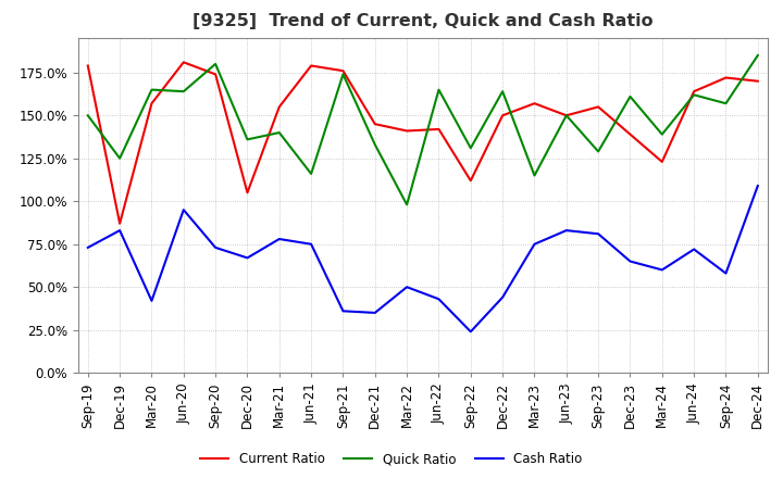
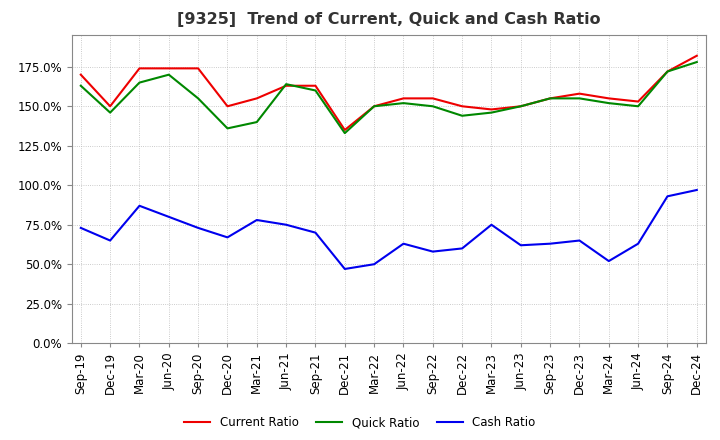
Current Ratio/Sep-19: 179% -> 170%
Quick Ratio/Sep-19: 150% -> 163%
Current Ratio/Dec-19: 87% -> 150%
Quick Ratio/Dec-19: 125% -> 146%
Cash Ratio/Dec-19: 83% -> 65%
Current Ratio/Mar-20: 157% -> 174%
Cash Ratio/Mar-20: 42% -> 87%
Current Ratio/Jun-20: 181% -> 174%
Quick Ratio/Jun-20: 164% -> 170%
Cash Ratio/Jun-20: 95% -> 80%
Quick Ratio/Sep-20: 180% -> 155%
Current Ratio/Dec-20: 105% -> 150%
Current Ratio/Jun-21: 179% -> 163%
Quick Ratio/Jun-21: 116% -> 164%
Current Ratio/Sep-21: 176% -> 163%
Quick Ratio/Sep-21: 174% -> 160%
Cash Ratio/Sep-21: 36% -> 70%
Current Ratio/Dec-21: 145% -> 135%
Cash Ratio/Dec-21: 35% -> 47%
Current Ratio/Mar-22: 141% -> 150%
Quick Ratio/Mar-22: 98% -> 150%
Current Ratio/Jun-22: 142% -> 155%
Quick Ratio/Jun-22: 165% -> 152%
Cash Ratio/Jun-22: 43% -> 63%
Current Ratio/Sep-22: 112% -> 155%
Quick Ratio/Sep-22: 131% -> 150%
Cash Ratio/Sep-22: 24% -> 58%
Quick Ratio/Dec-22: 164% -> 144%
Cash Ratio/Dec-22: 44% -> 60%
Current Ratio/Mar-23: 157% -> 148%
Quick Ratio/Mar-23: 115% -> 146%
Cash Ratio/Jun-23: 83% -> 62%
Quick Ratio/Sep-23: 129% -> 155%
Cash Ratio/Sep-23: 81% -> 63%
Current Ratio/Dec-23: 139% -> 158%
Quick Ratio/Dec-23: 161% -> 155%
Current Ratio/Mar-24: 123% -> 155%
Quick Ratio/Mar-24: 139% -> 152%
Cash Ratio/Mar-24: 60% -> 52%
Current Ratio/Jun-24: 164% -> 153%
Quick Ratio/Jun-24: 162% -> 150%
Cash Ratio/Jun-24: 72% -> 63%
Quick Ratio/Sep-24: 157% -> 172%
Cash Ratio/Sep-24: 58% -> 93%
Current Ratio/Dec-24: 170% -> 182%
Quick Ratio/Dec-24: 185% -> 178%
Cash Ratio/Dec-24: 109% -> 97%
